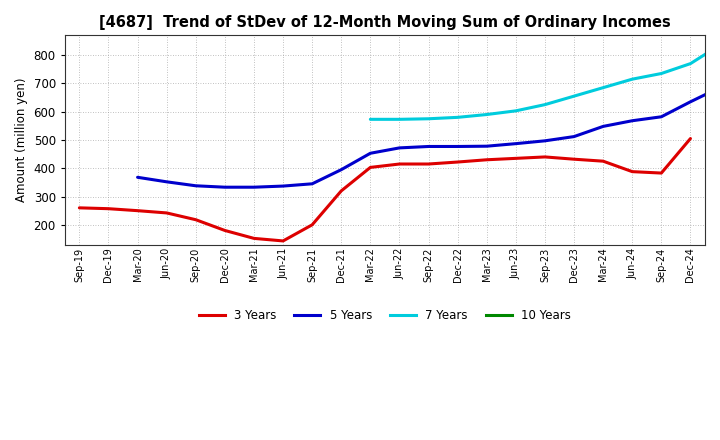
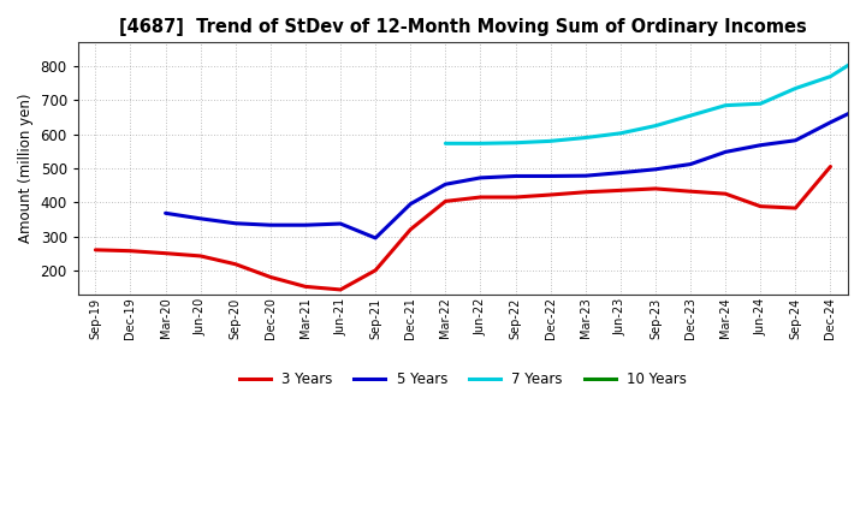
5 Years/Sep-21: 345 -> 295
7 Years/Jun-24: 715 -> 690
